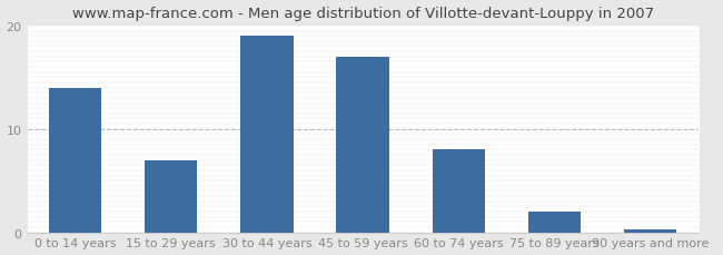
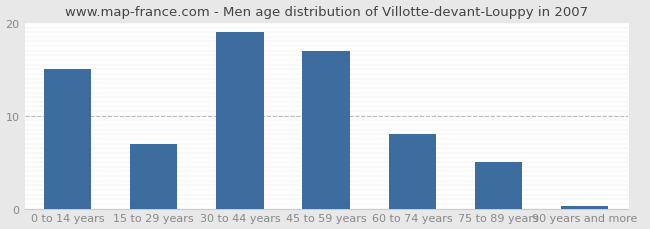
0 to 14 years: 14.0 -> 15.0
75 to 89 years: 2.0 -> 5.0
